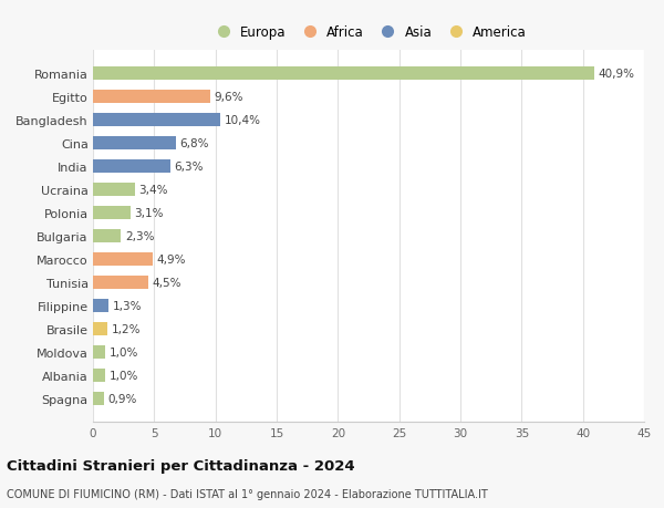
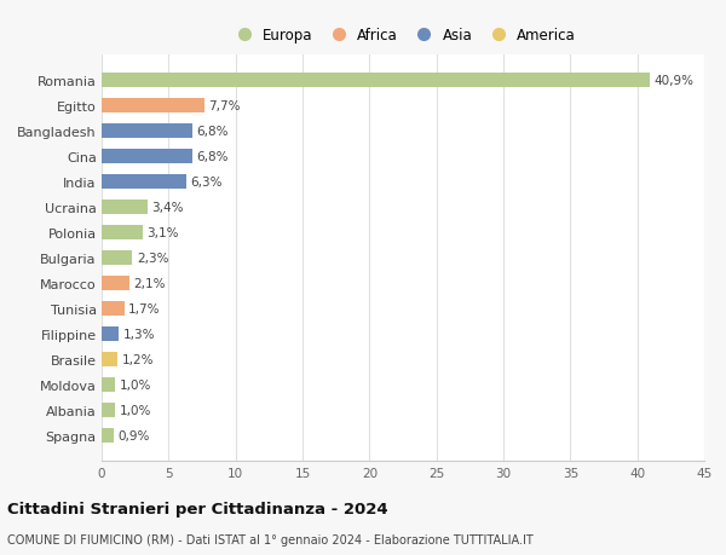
Egitto: 9,6% -> 7,7%
Bangladesh: 10,4% -> 6,8%
Marocco: 4,9% -> 2,1%
Tunisia: 4,5% -> 1,7%
